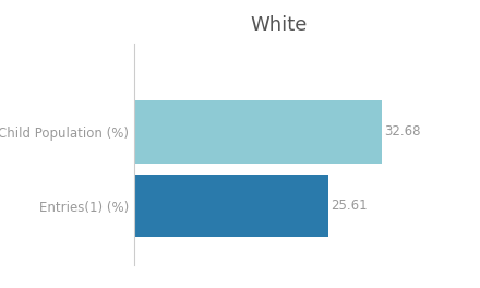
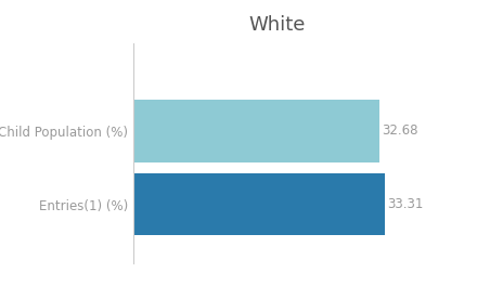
Entries(1) (%): 25.61 -> 33.31
